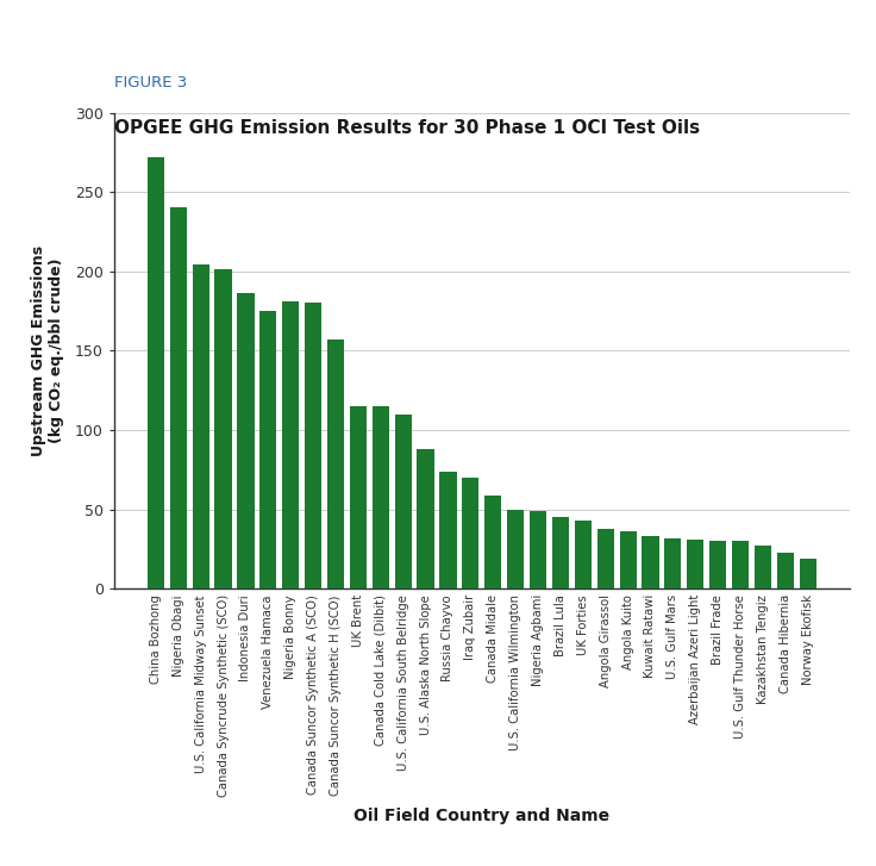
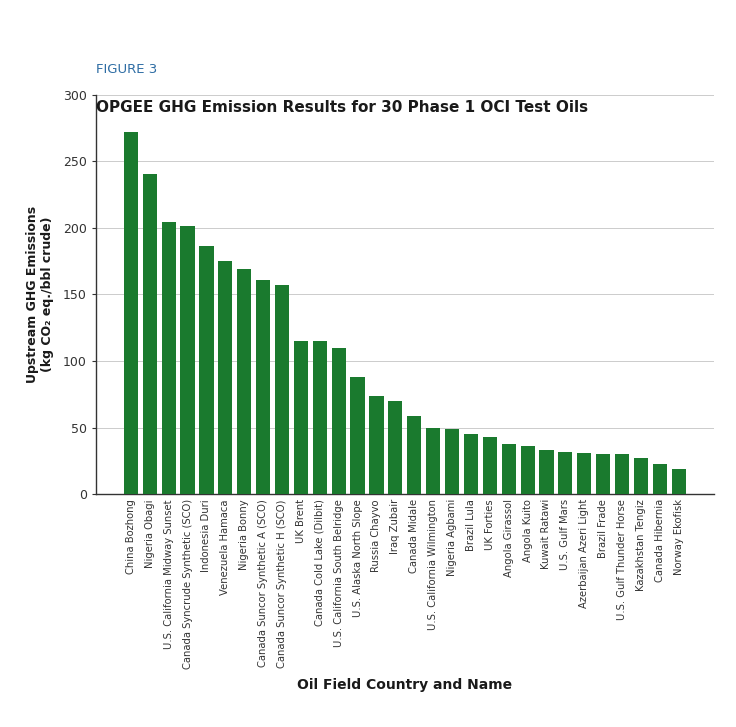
Nigeria Bonny: 181 -> 169
Canada Suncor Synthetic A (SCO): 180 -> 161
